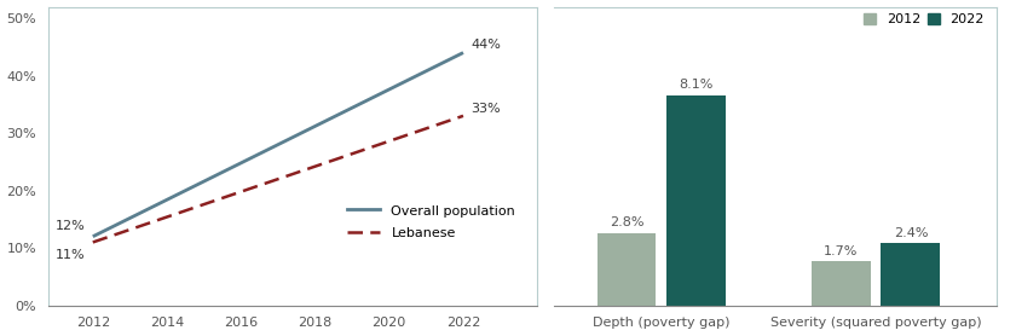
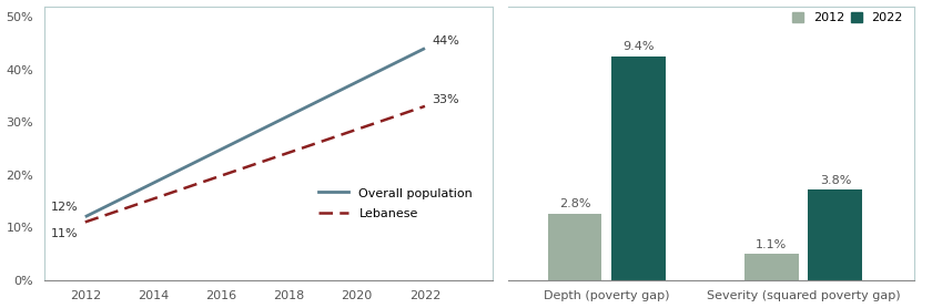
2022/Depth (poverty gap): 8.1% -> 9.4%
2012/Severity (squared poverty gap): 1.7% -> 1.1%
2022/Severity (squared poverty gap): 2.4% -> 3.8%
